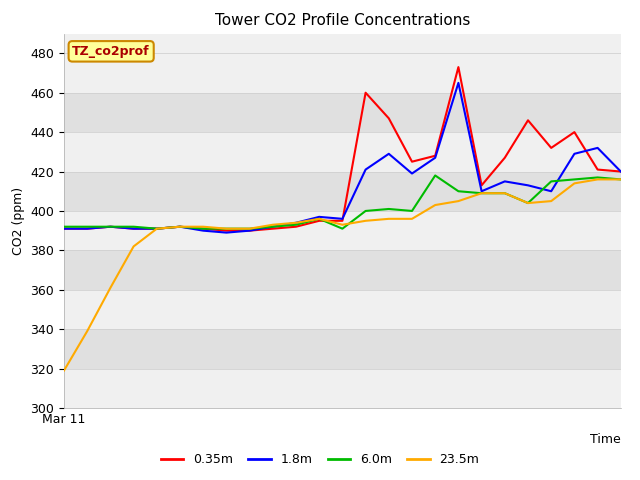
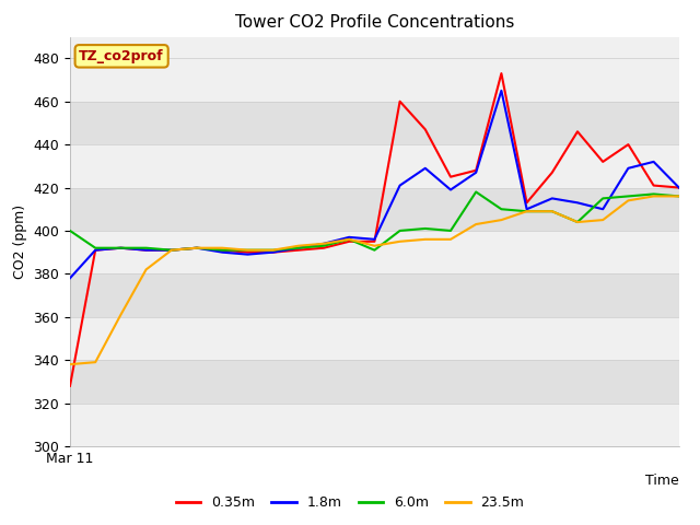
0.35m/Mar 11: 391 -> 328
1.8m/Mar 11: 391 -> 378
6.0m/Mar 11: 392 -> 400
23.5m/Mar 11: 319 -> 338
